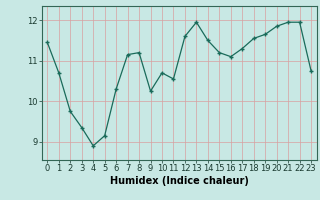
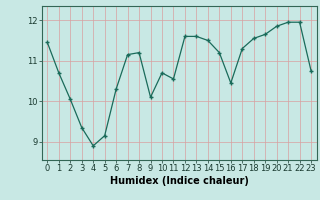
2: 9.75 -> 10.05
9: 10.25 -> 10.10
13: 11.95 -> 11.60
16: 11.10 -> 10.45
